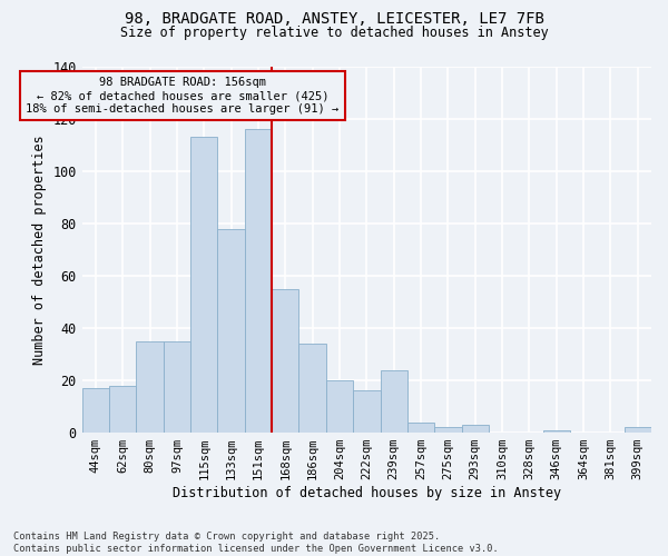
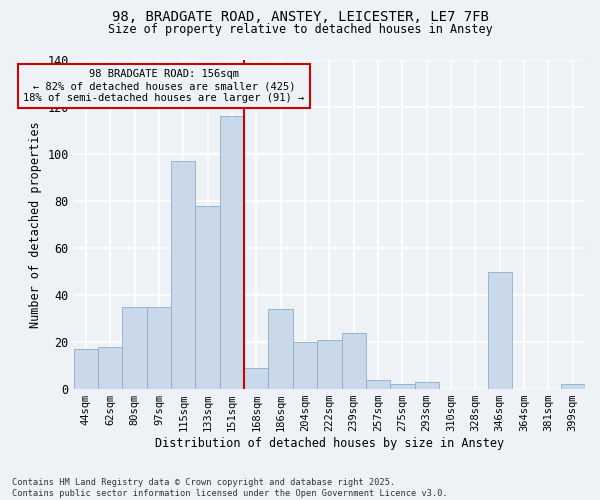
115sqm: 113 -> 97
168sqm: 55 -> 9
222sqm: 16 -> 21
346sqm: 1 -> 50
